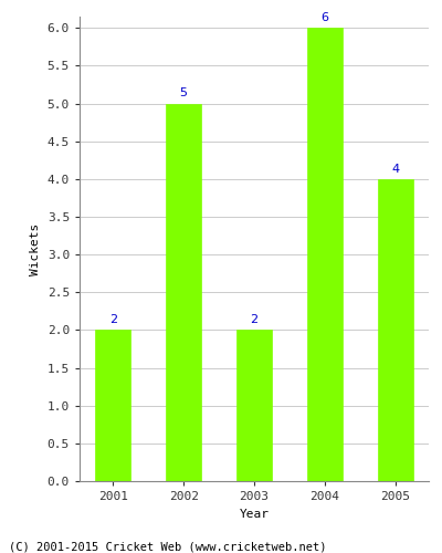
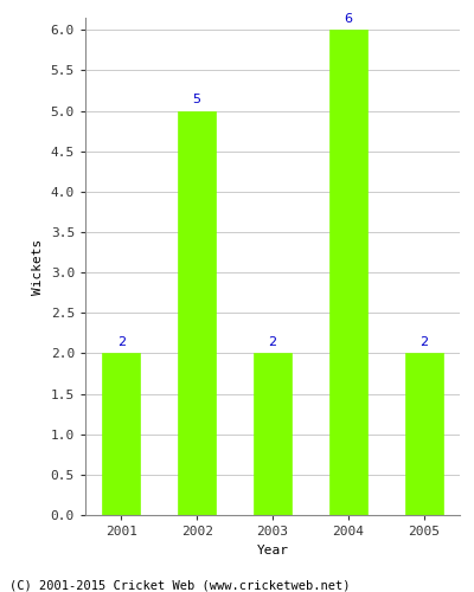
2005: 4 -> 2
